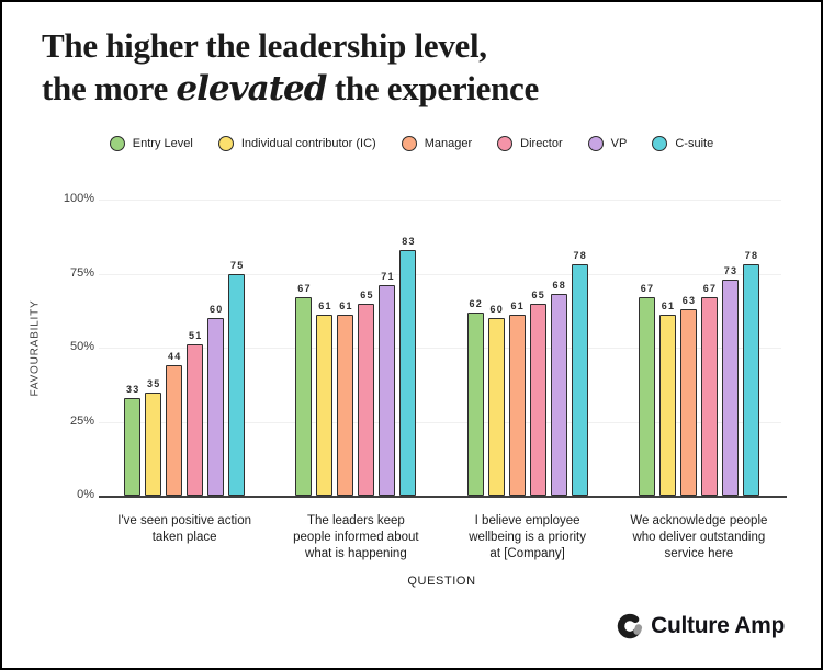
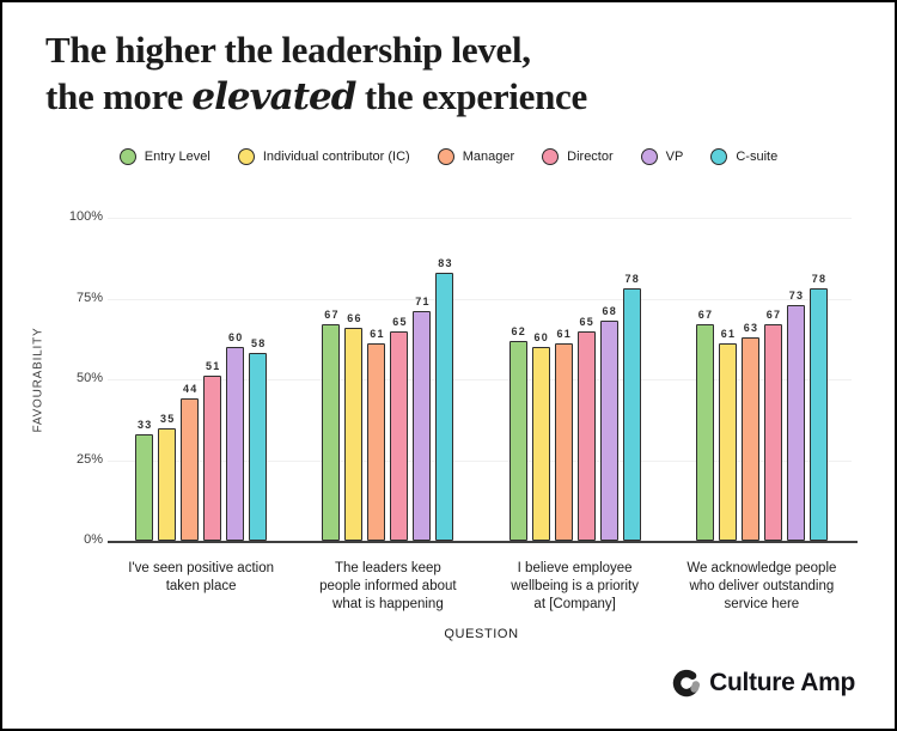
C-suite/I've seen positive action taken place: 75 -> 58
Individual contributor (IC)/The leaders keep people informed about what is happening: 61 -> 66
